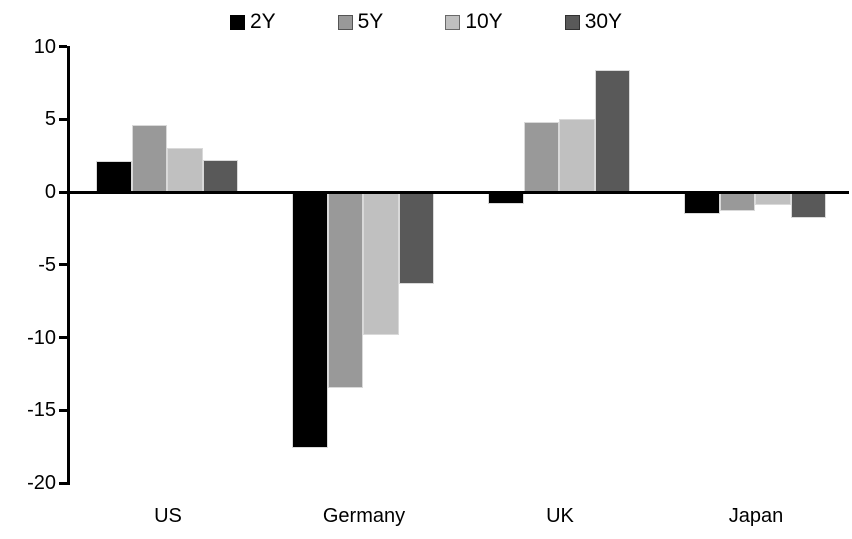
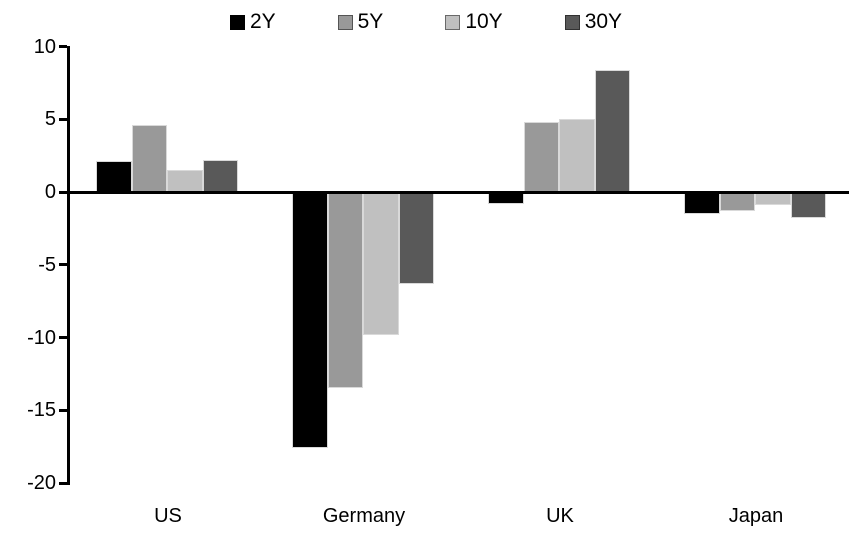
10Y/US: 3.0 -> 1.5
